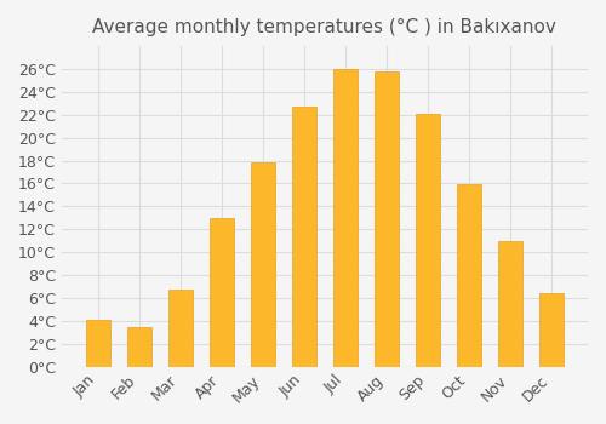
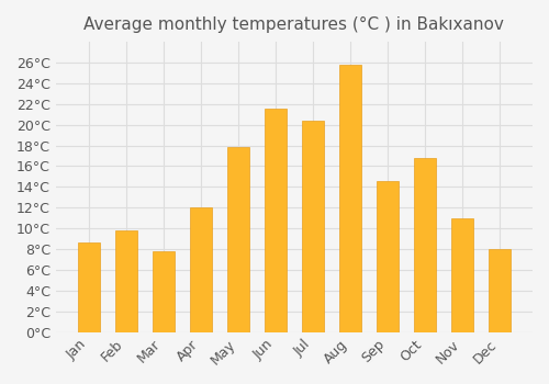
Jan: 4.1°C -> 8.6°C
Feb: 3.5°C -> 9.8°C
Mar: 6.7°C -> 7.8°C
Apr: 13.0°C -> 12.0°C
Jun: 22.7°C -> 21.6°C
Jul: 26.0°C -> 20.4°C
Sep: 22.1°C -> 14.6°C
Oct: 15.9°C -> 16.8°C
Dec: 6.4°C -> 8.0°C
